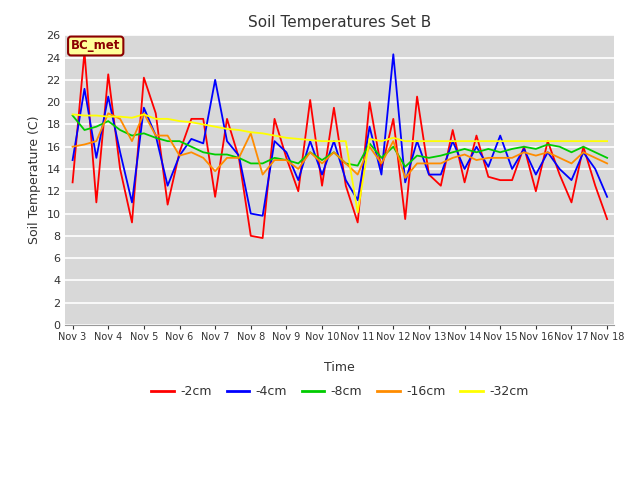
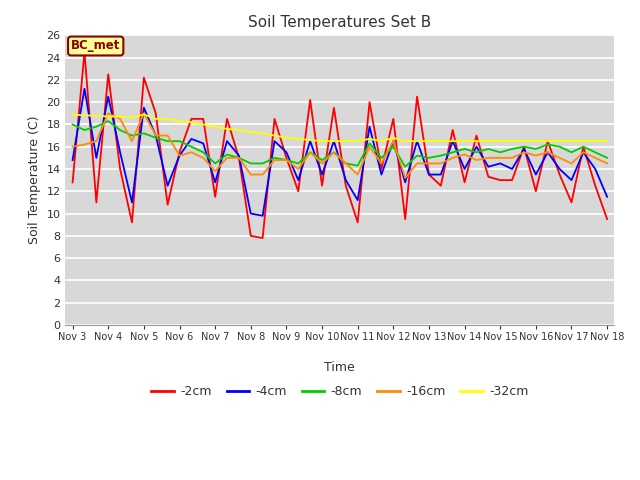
-8cm/Nov 3: 18.8 -> 18.0
-4cm/Nov 7: 22.0 -> 12.8
-8cm/Nov 7: 15.3 -> 14.5
-16cm/Nov 8: 17.2 -> 13.5
-32cm/Nov 11: 10.1 -> 16.5
-4cm/Nov 12: 24.3 -> 16.5
-4cm/Nov 15: 17.0 -> 14.5
